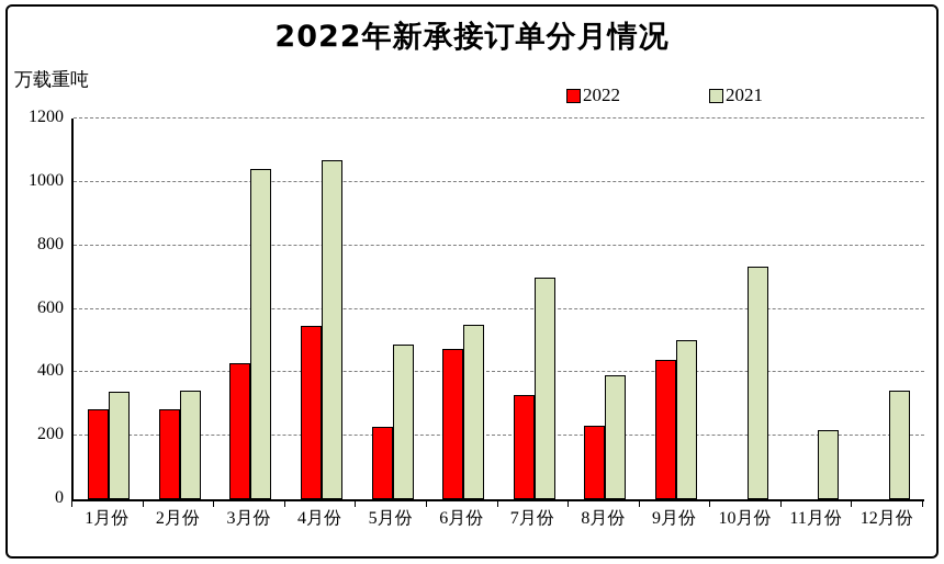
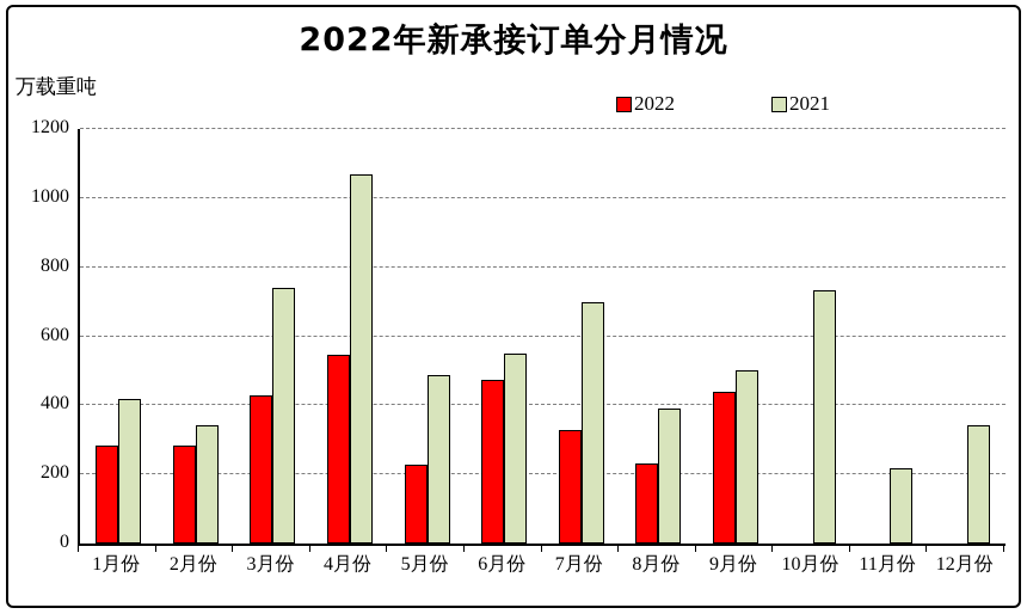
2021/1月份: 340 -> 420
2021/3月份: 1040 -> 740
